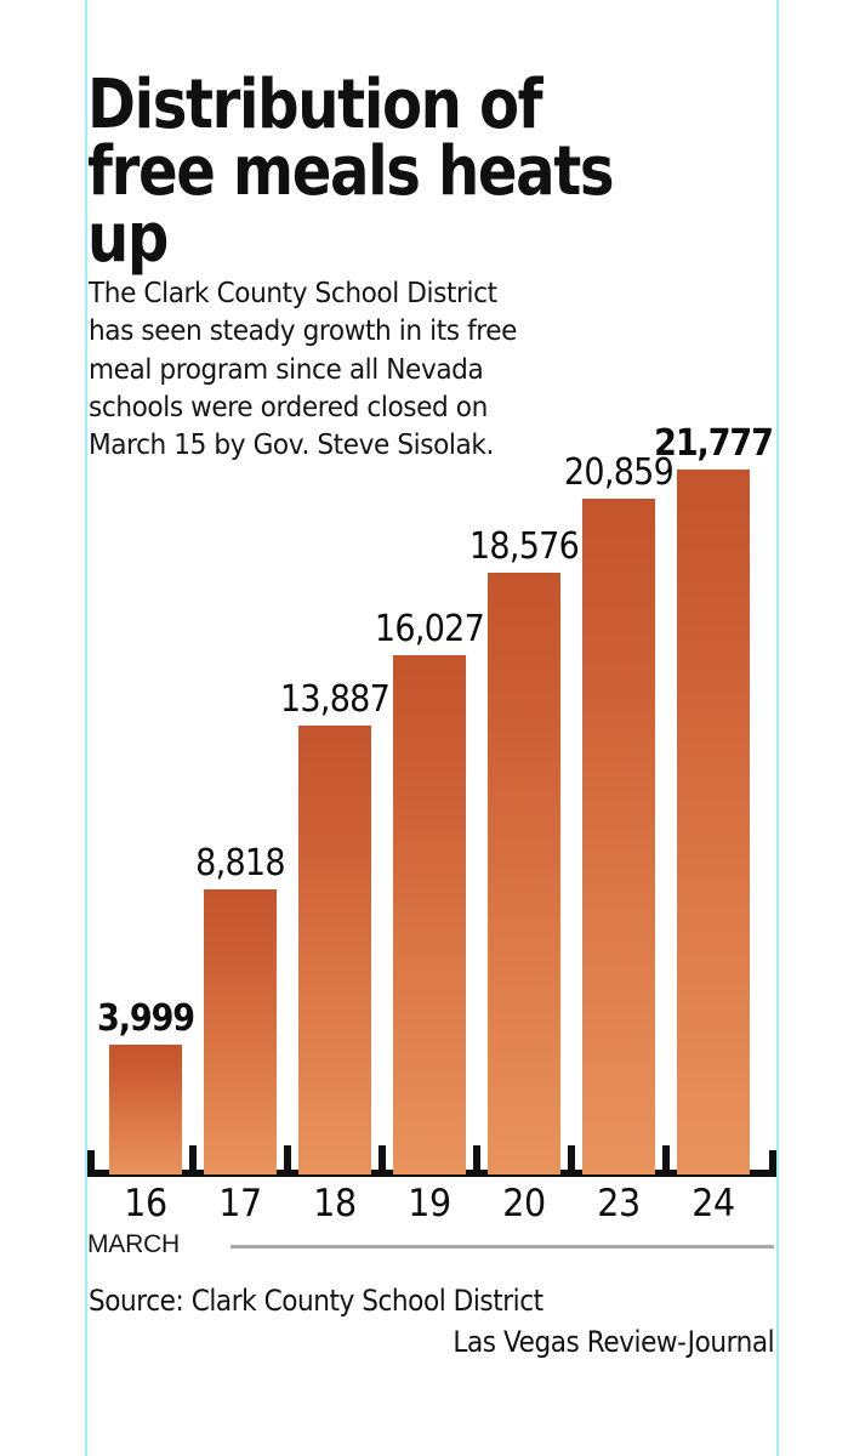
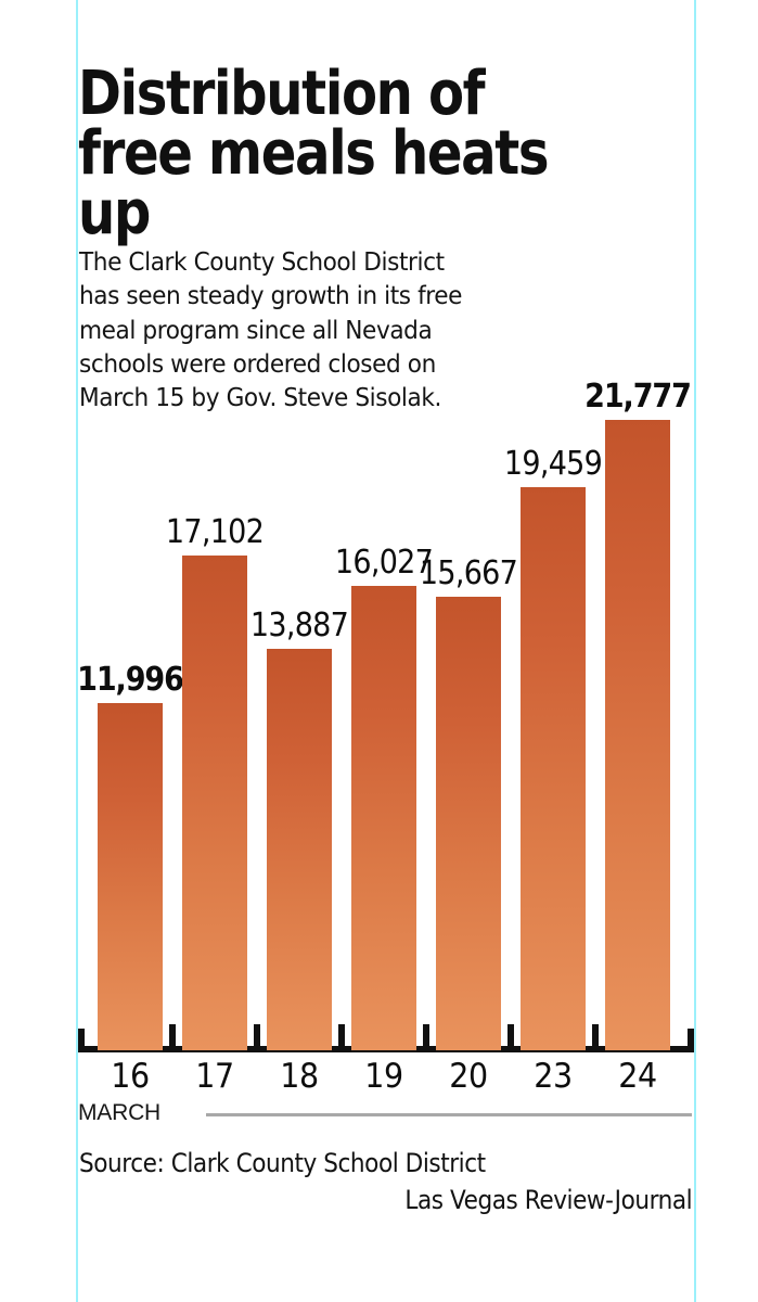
16: 3,999 -> 11,996
17: 8,818 -> 17,102
20: 18,576 -> 15,667
23: 20,859 -> 19,459
